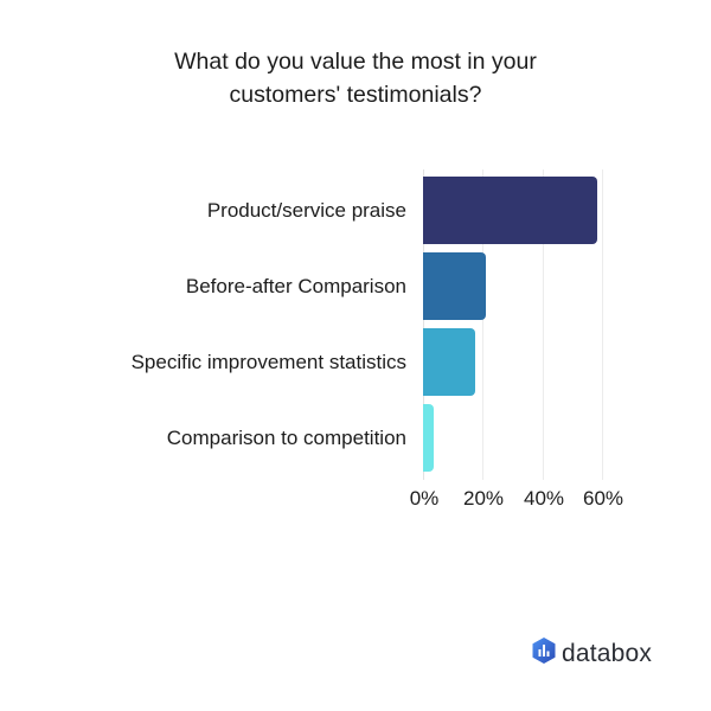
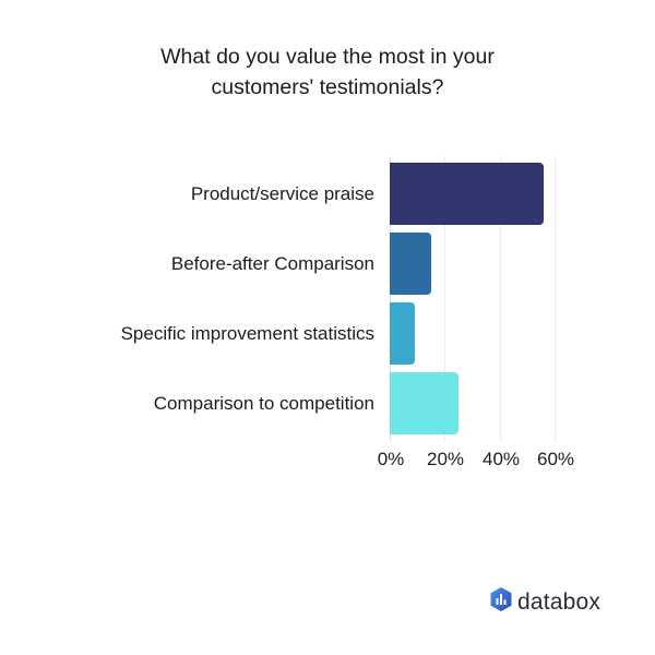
Product/service praise: 59% -> 56%
Before-after Comparison: 21% -> 15%
Specific improvement statistics: 17% -> 9%
Comparison to competition: 4% -> 25%
